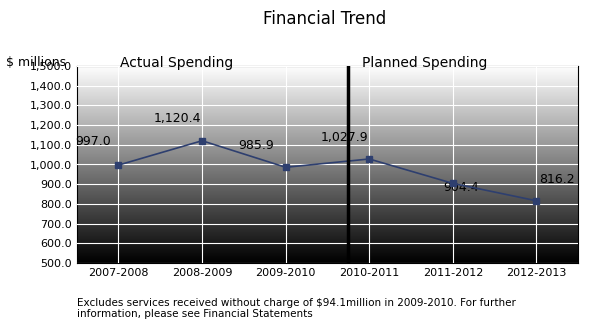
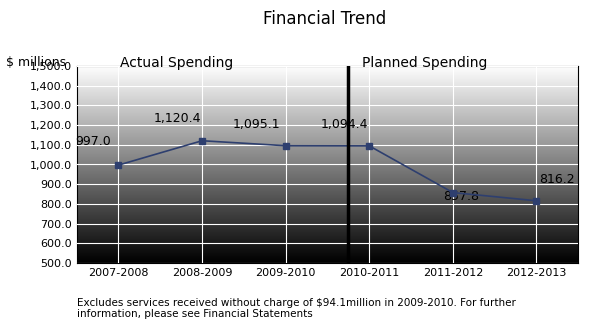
2009-2010: 985.9 -> 1,095.1
2010-2011: 1,027.9 -> 1,094.4
2011-2012: 904.4 -> 857.8
